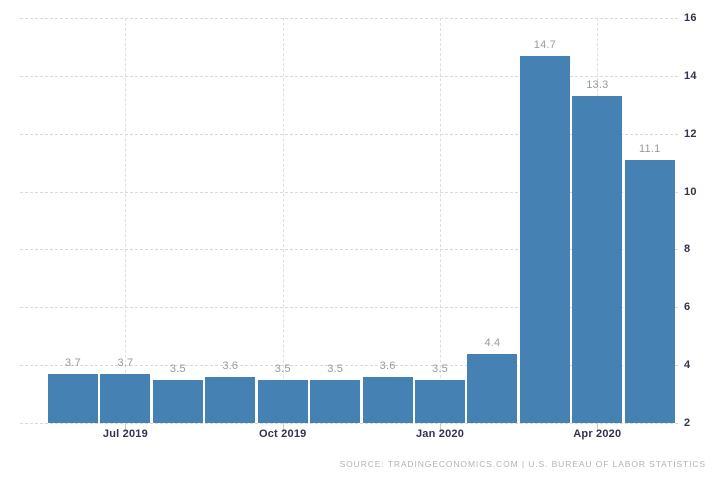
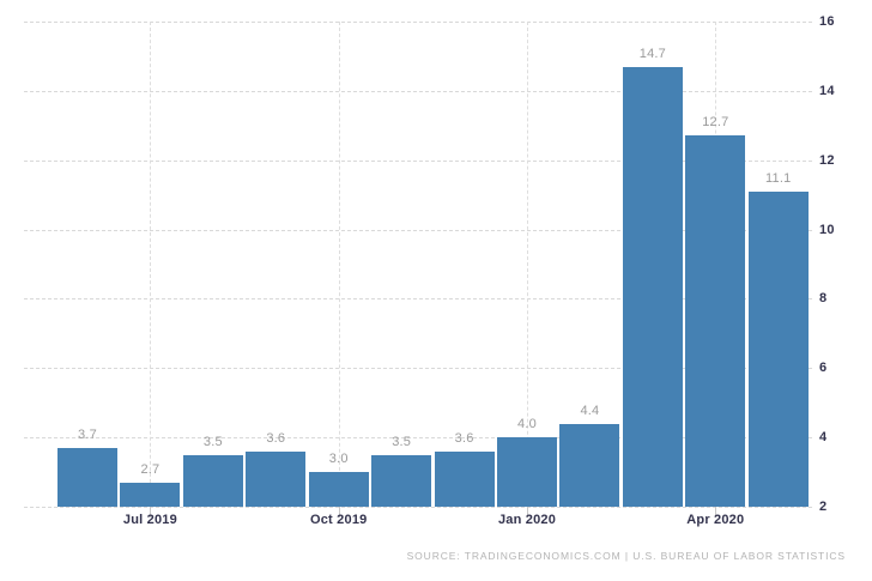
Jul 2019: 3.7 -> 2.7
Oct 2019: 3.5 -> 3.0
Jan 2020: 3.5 -> 4.0
Apr 2020: 13.3 -> 12.7
